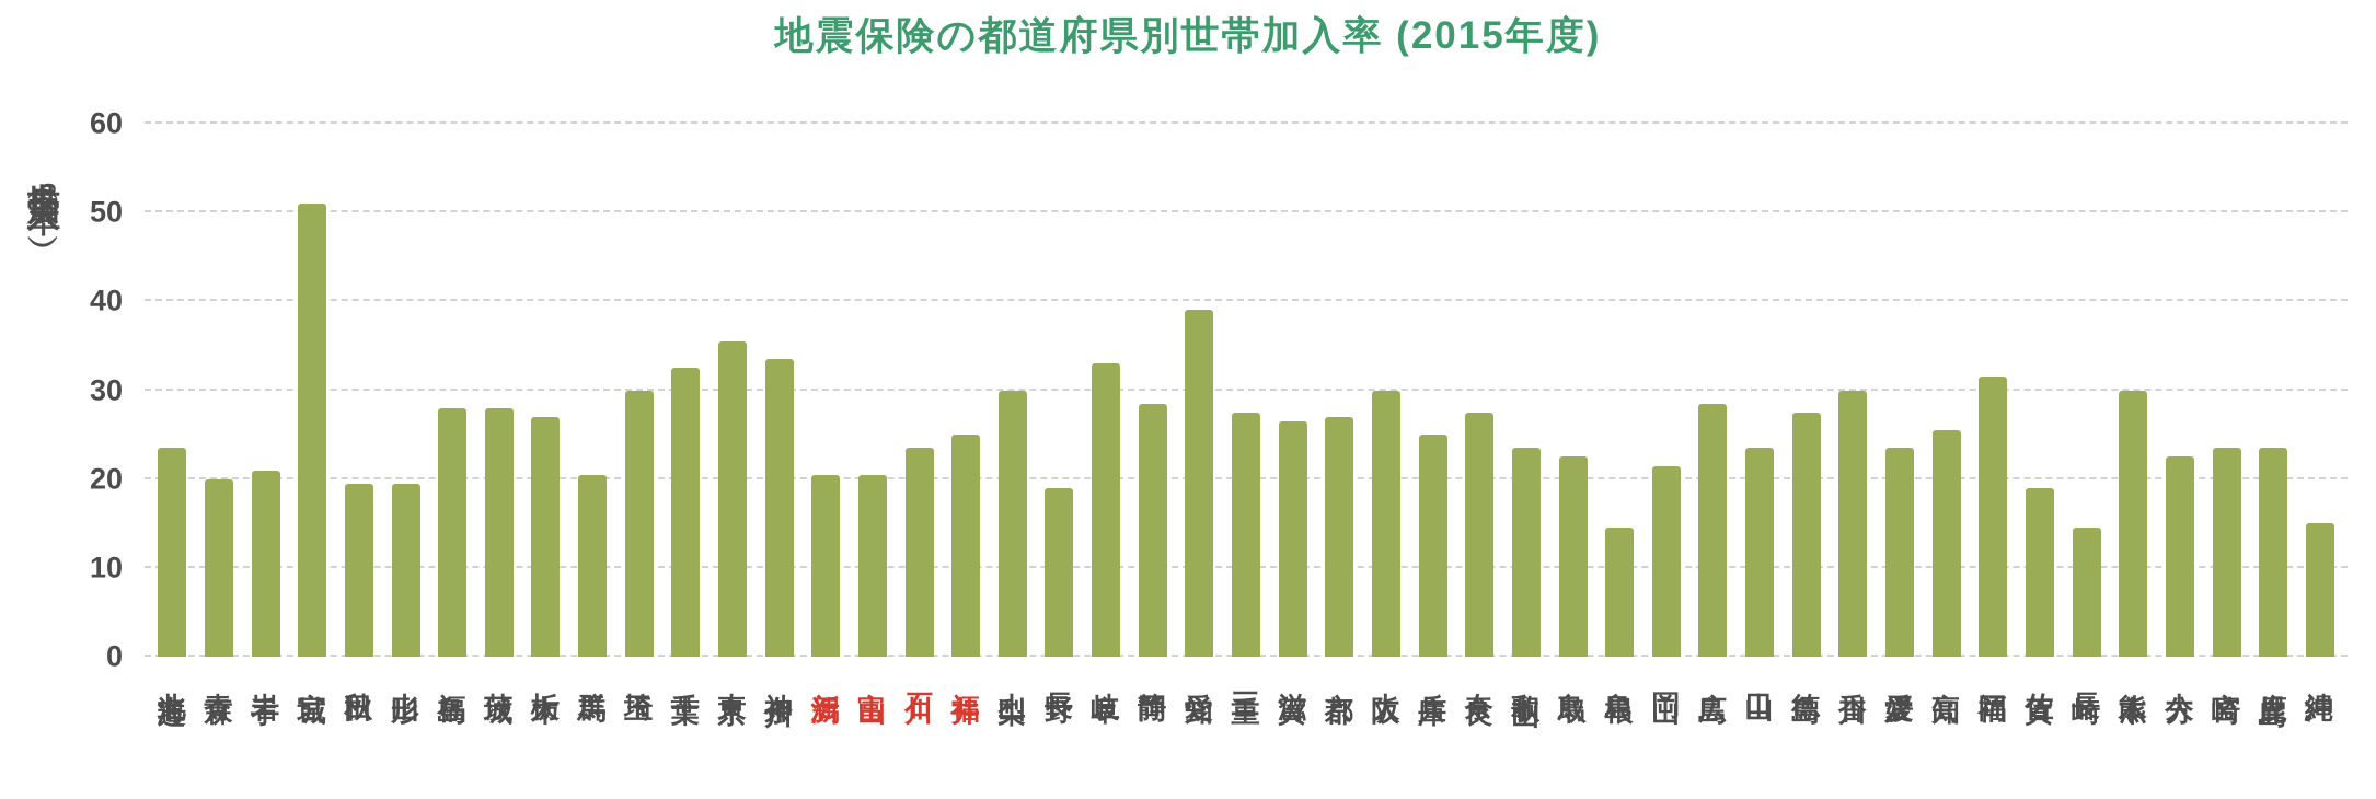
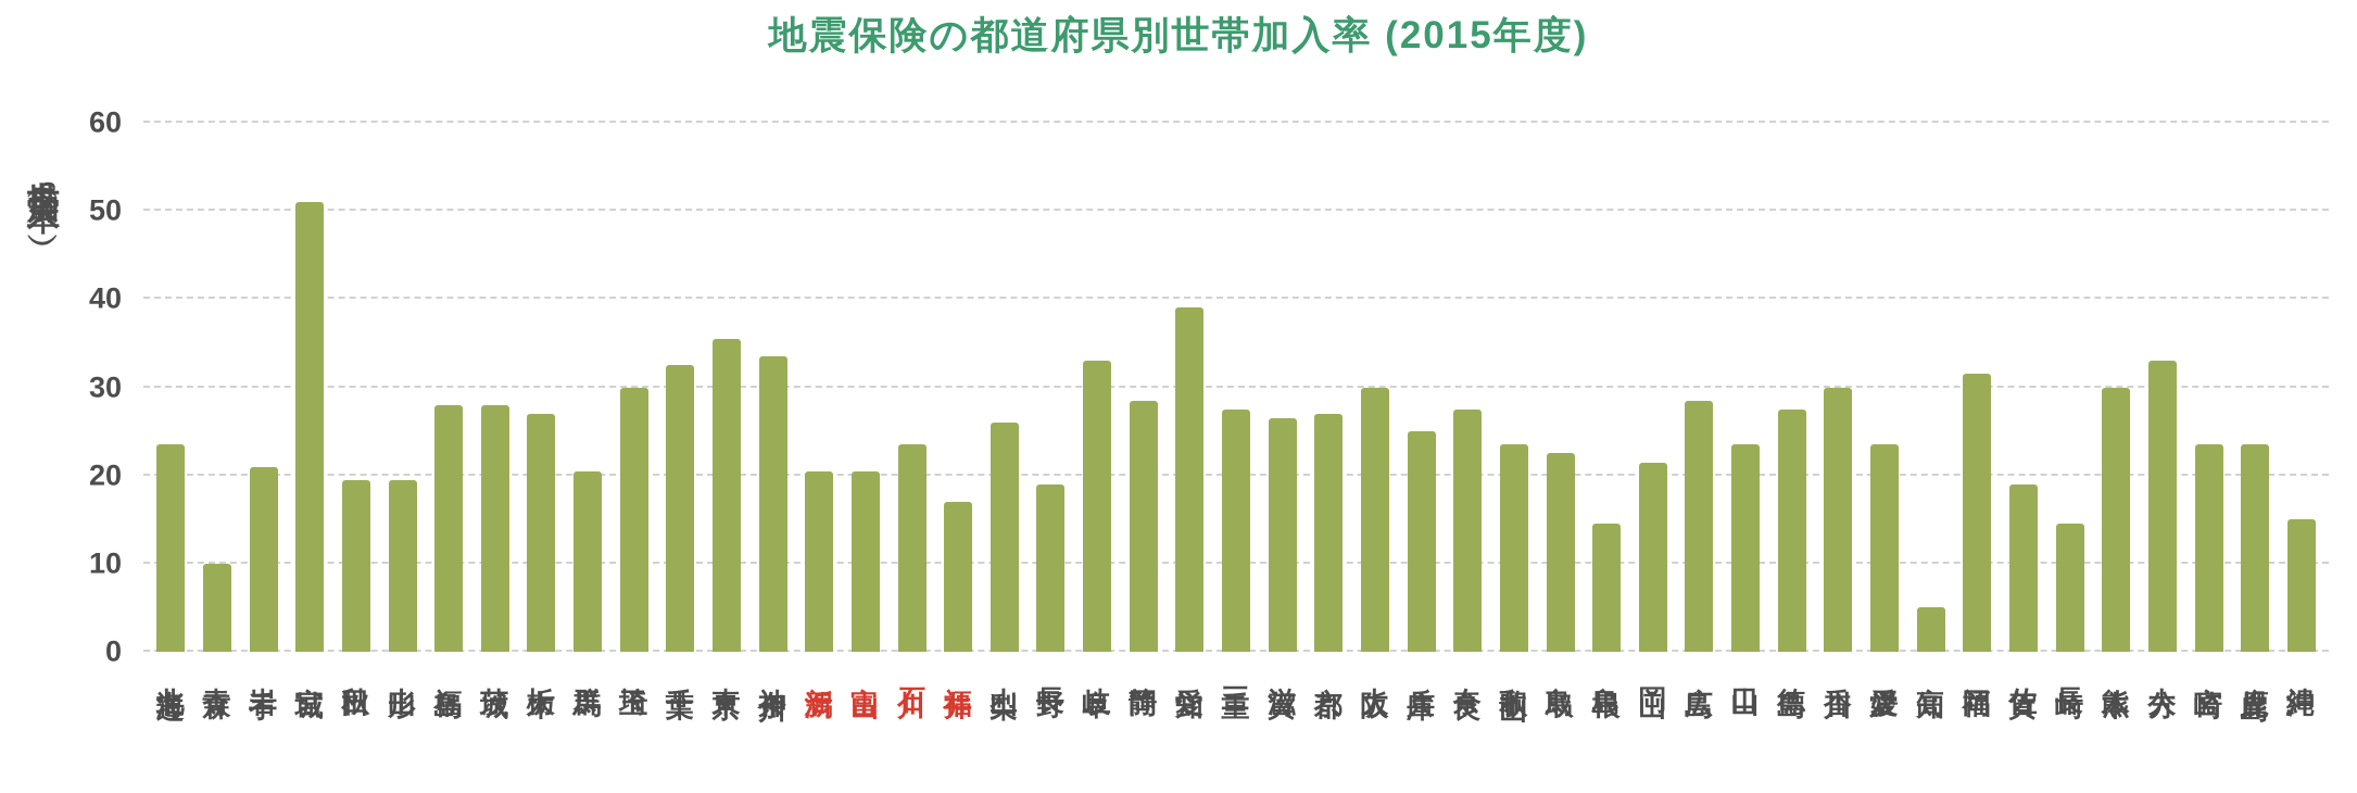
青森: 20 -> 10
福井: 25 -> 17
山梨: 30 -> 26
高知: 26 -> 5
大分: 22 -> 33
